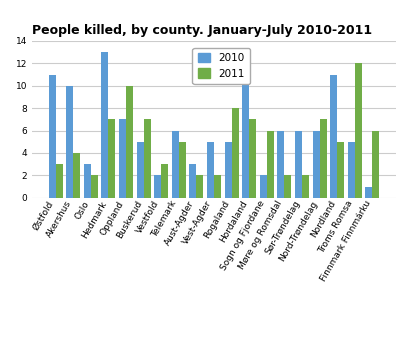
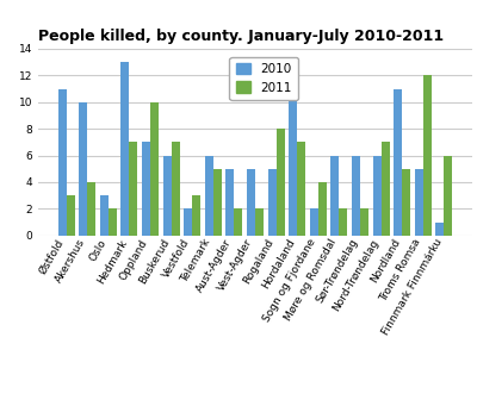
2010/Buskerud: 5 -> 6
2010/Aust-Agder: 3 -> 5
2011/Sogn og Fjordane: 6 -> 4
